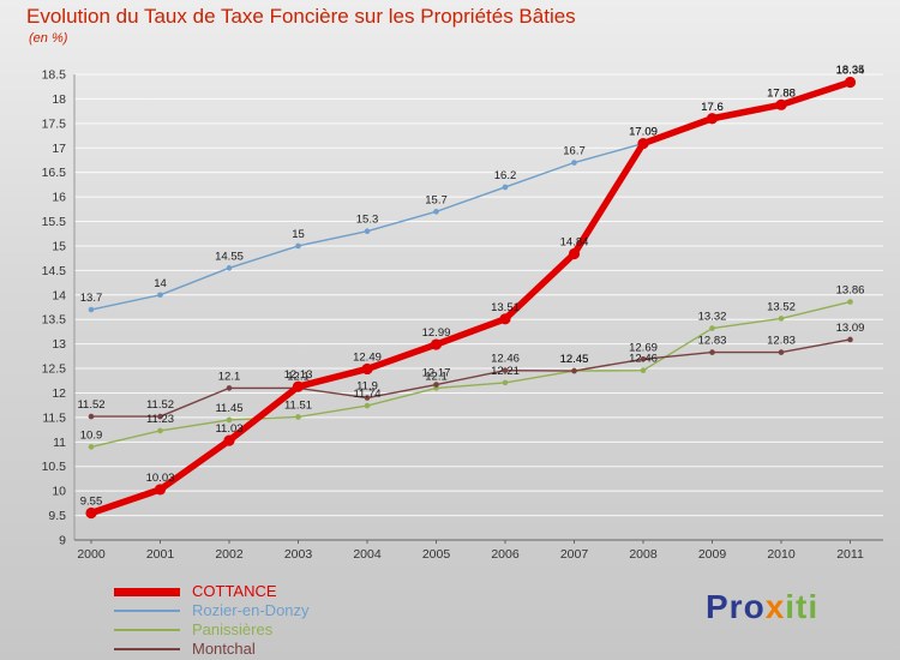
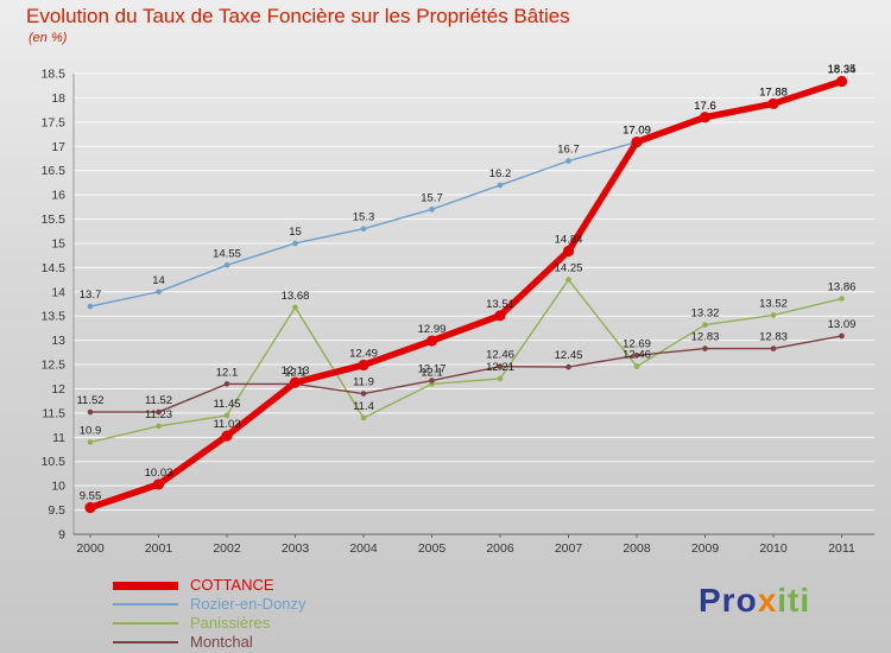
Panissières/2003: 11.51 -> 13.68
Panissières/2004: 11.74 -> 11.4
Panissières/2007: 12.45 -> 14.25
